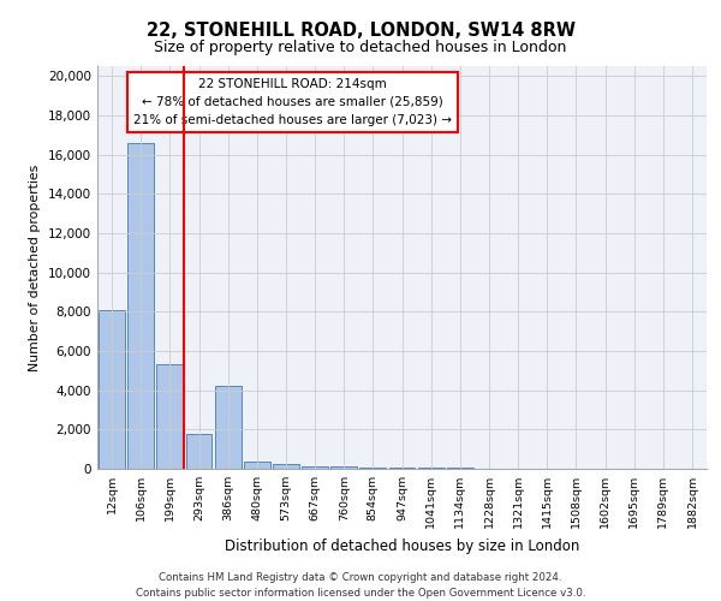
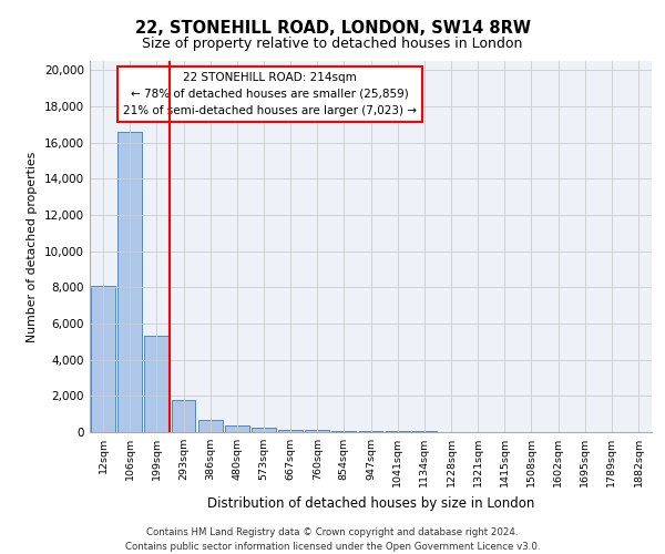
386sqm: 4,200 -> 700
